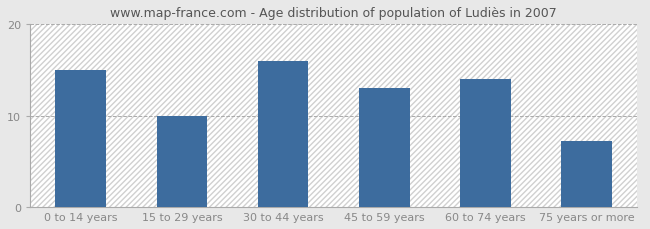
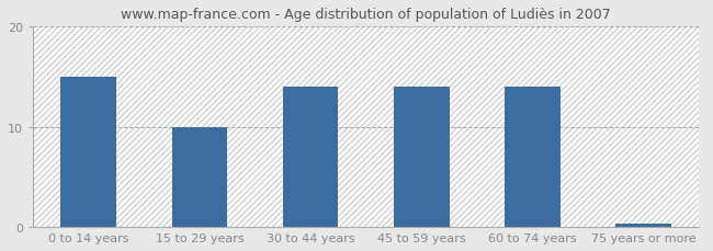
30 to 44 years: 16.0 -> 14.0
45 to 59 years: 13.0 -> 14.0
75 years or more: 7.2 -> 0.3
